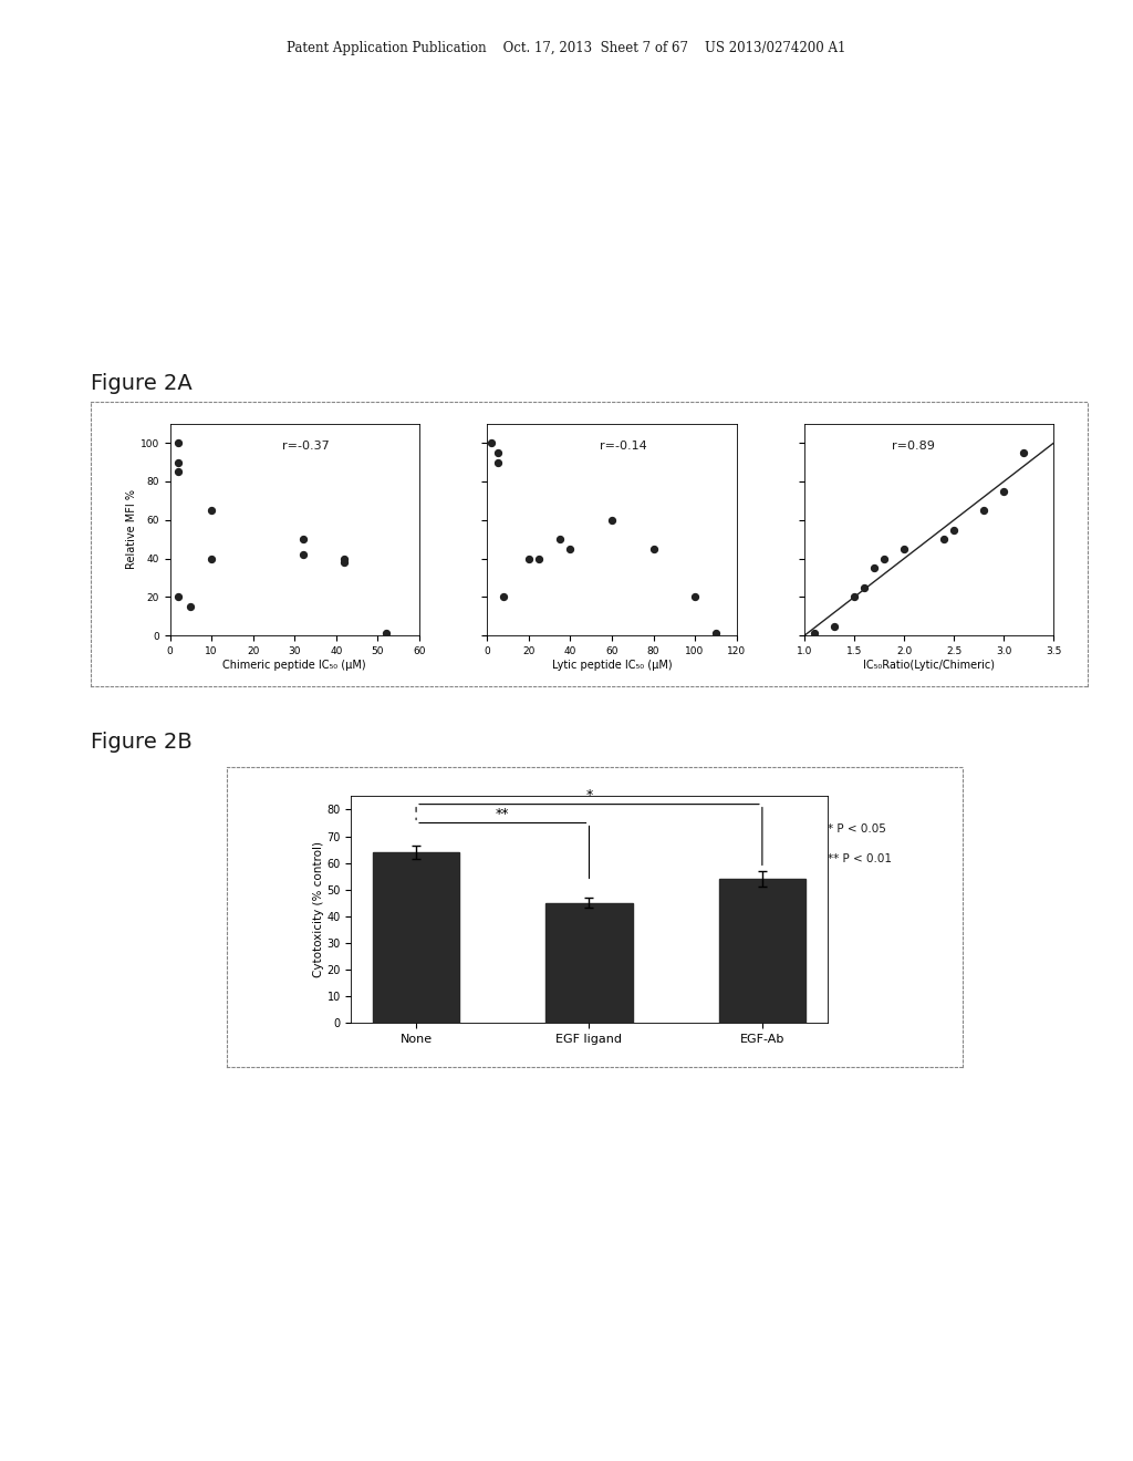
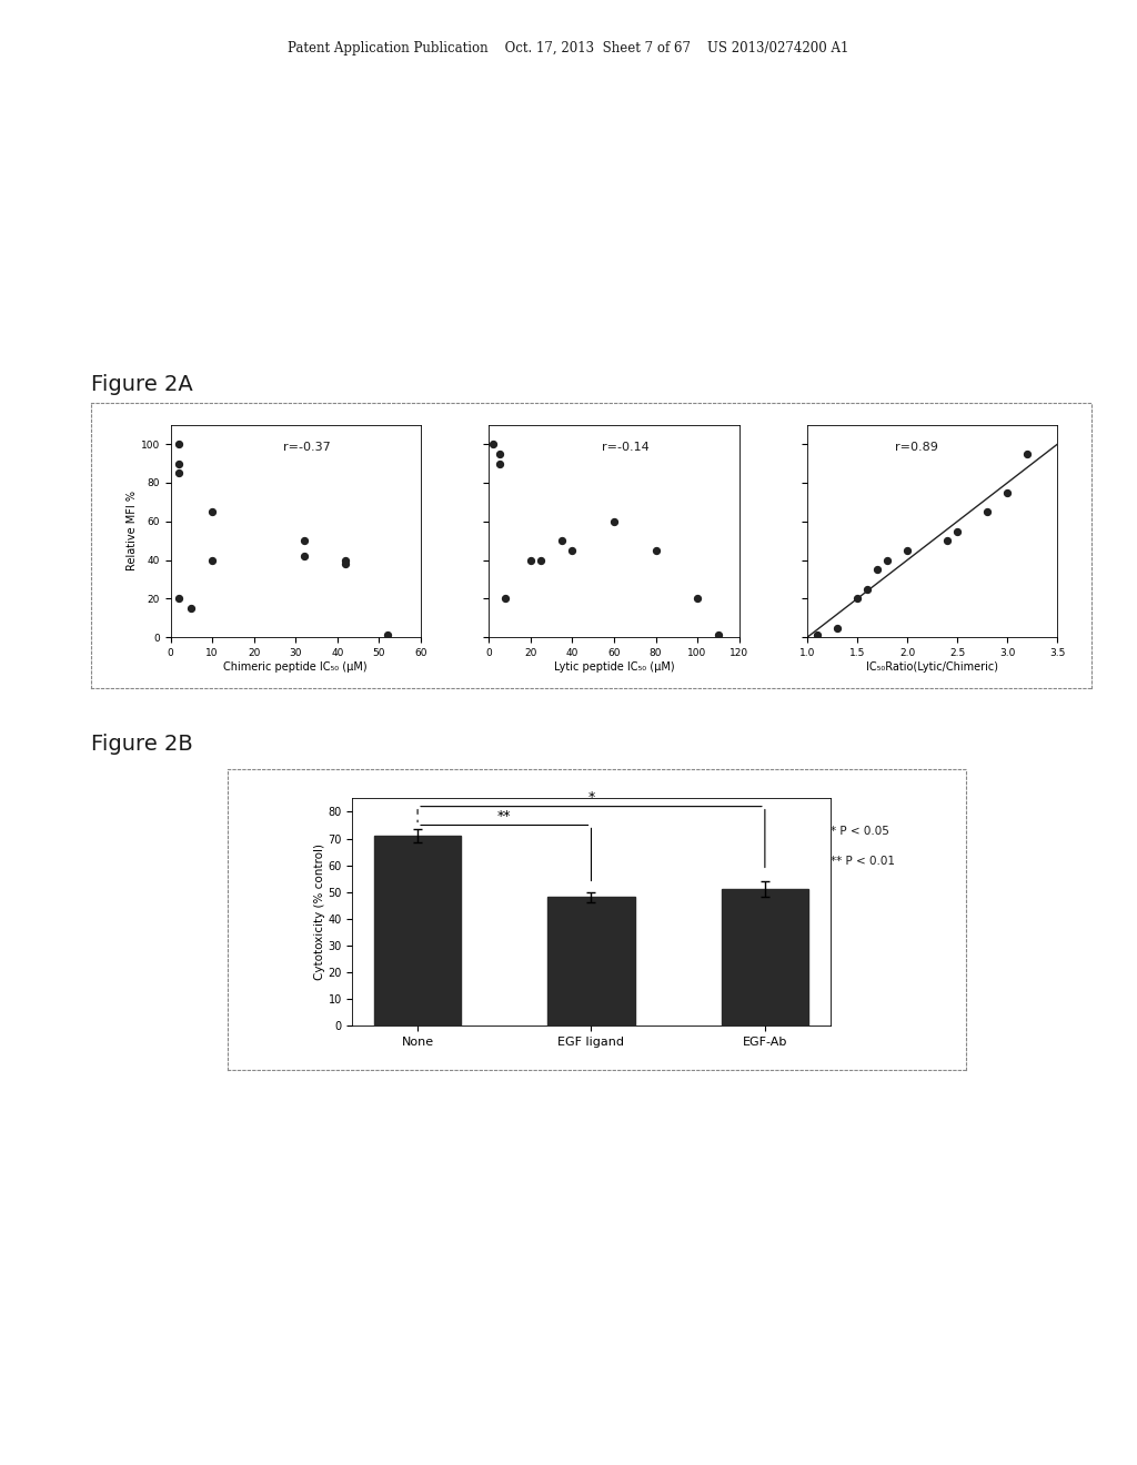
None: 64 -> 71
EGF ligand: 45 -> 48
EGF-Ab: 54 -> 51
